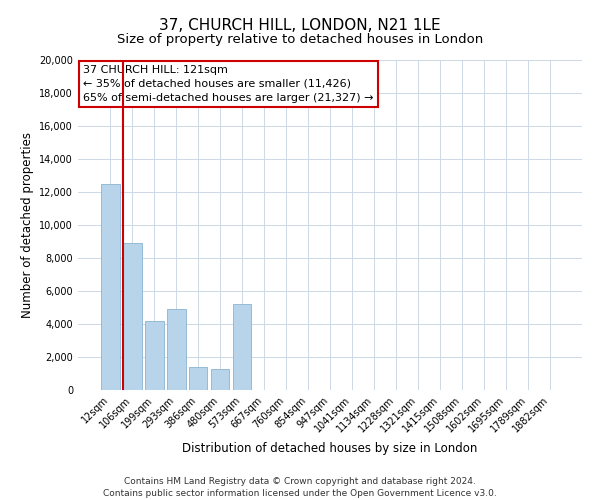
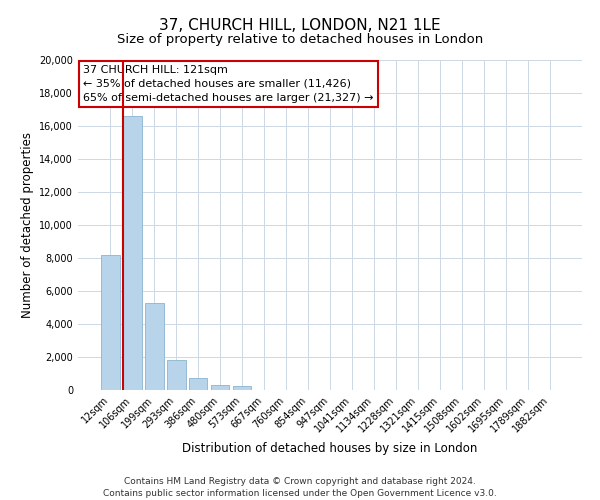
12sqm: 12,500 -> 8,200
106sqm: 8,900 -> 16,600
199sqm: 4,200 -> 5,300
293sqm: 4,900 -> 1,800
386sqm: 1,400 -> 800
480sqm: 1,300 -> 300
573sqm: 5,200 -> 200
